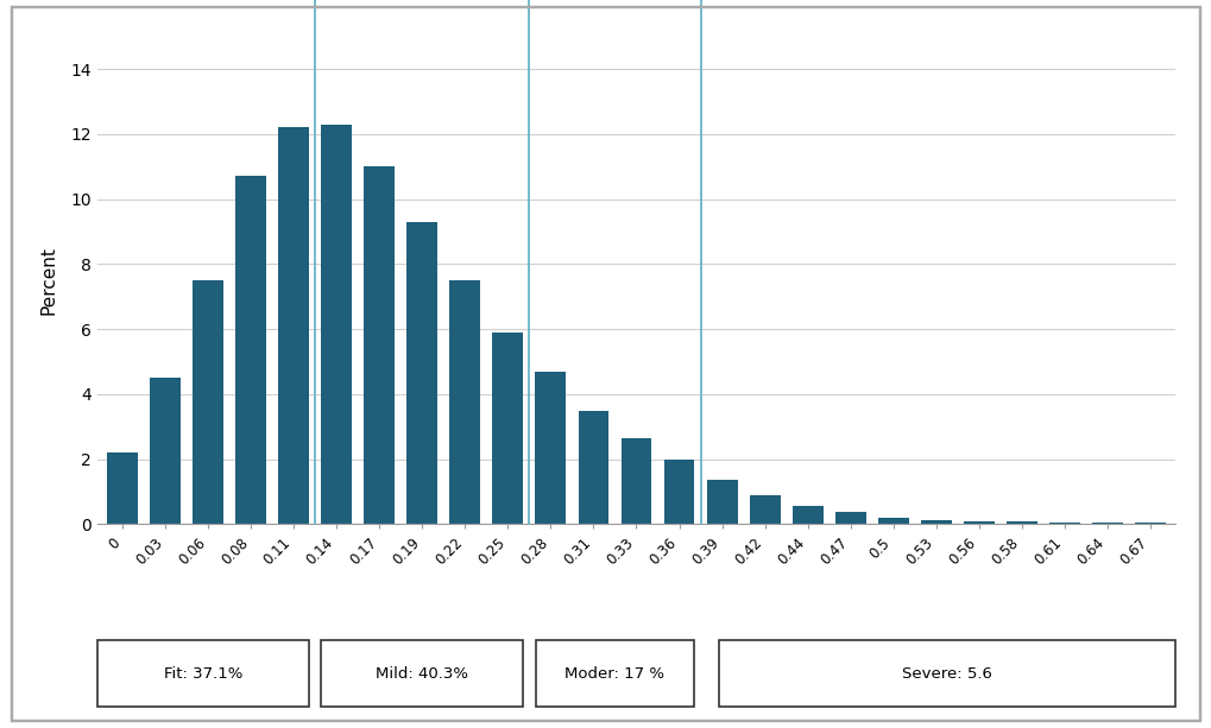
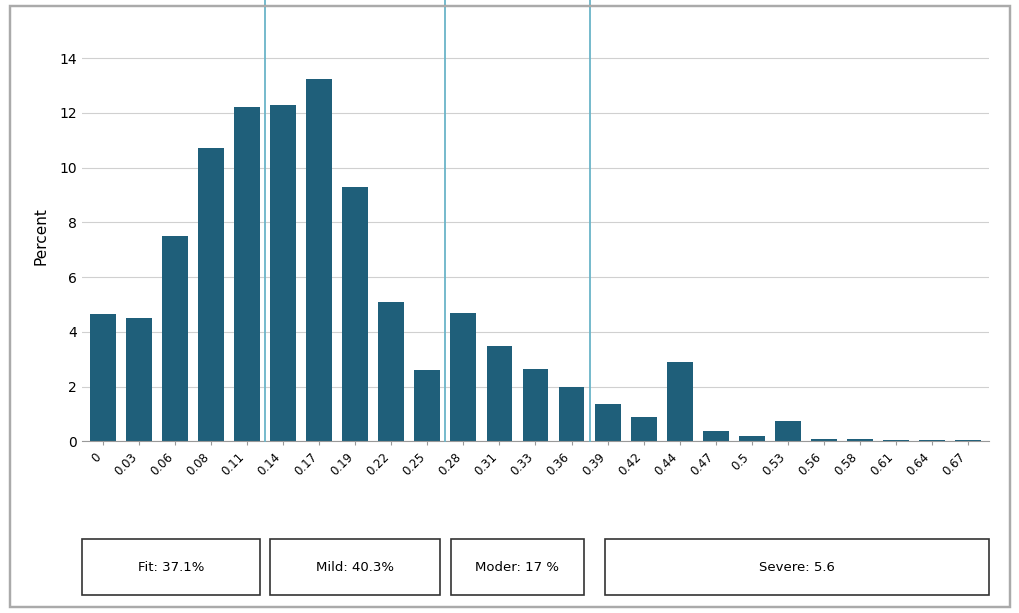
0: 2.20 -> 4.65
0.17: 11.00 -> 13.25
0.22: 7.50 -> 5.10
0.25: 5.90 -> 2.60
0.44: 0.55 -> 2.90
0.53: 0.12 -> 0.75
